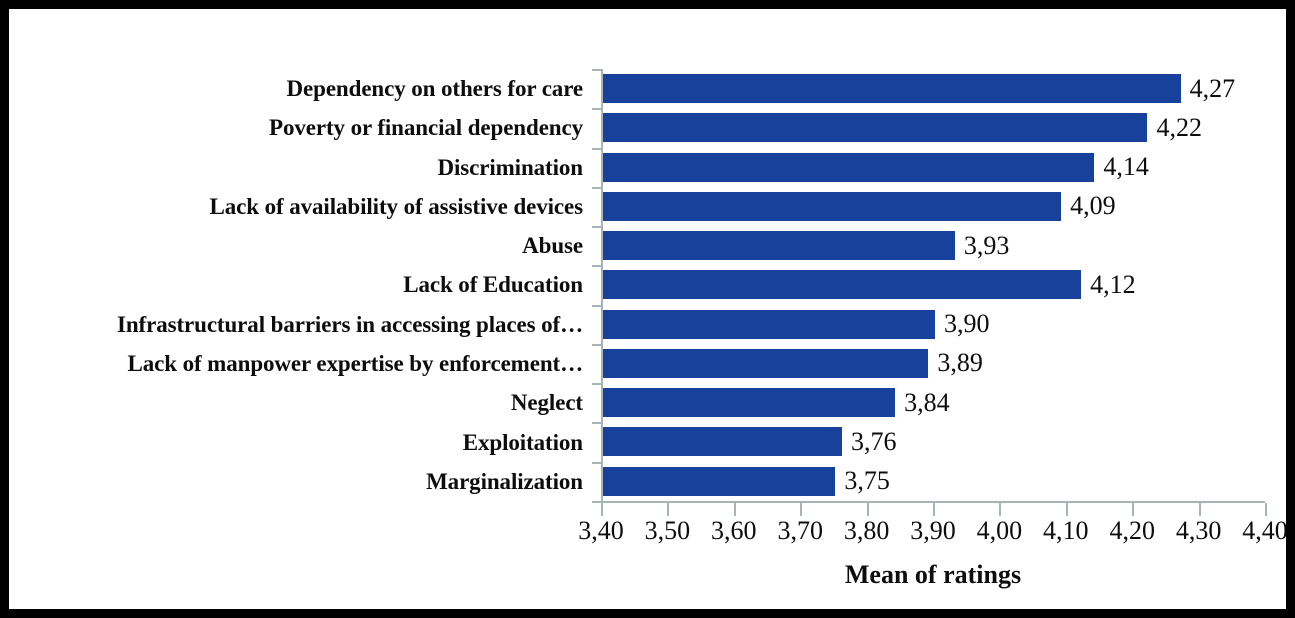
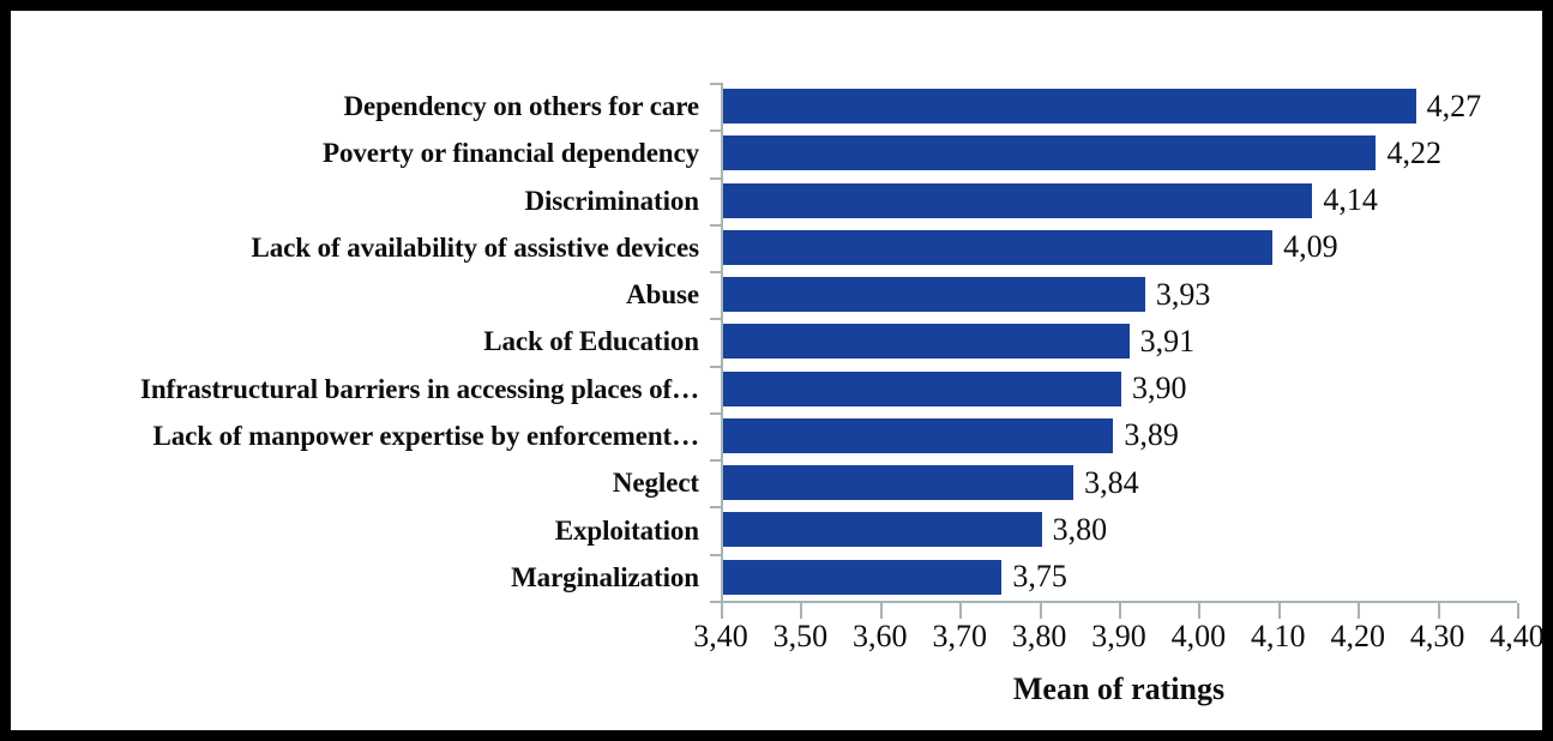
Lack of Education: 4,12 -> 3,91
Exploitation: 3,76 -> 3,80
